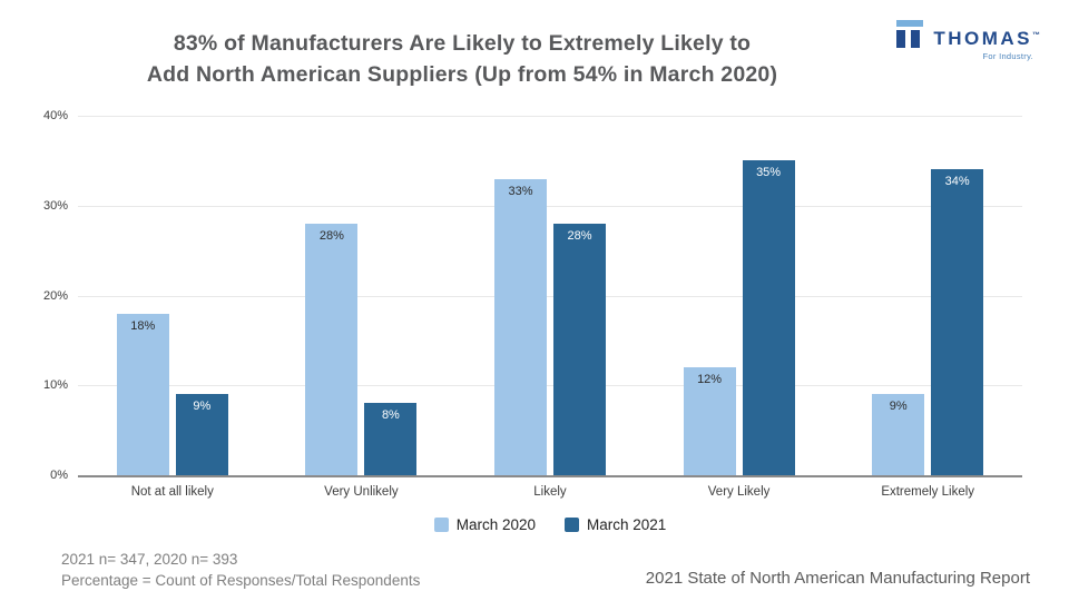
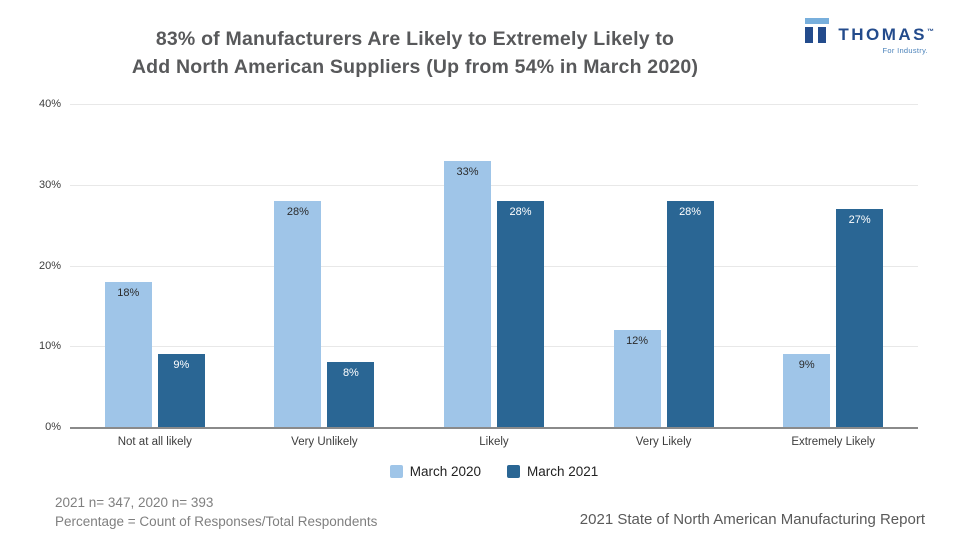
March 2021/Very Likely: 35% -> 28%
March 2021/Extremely Likely: 34% -> 27%
